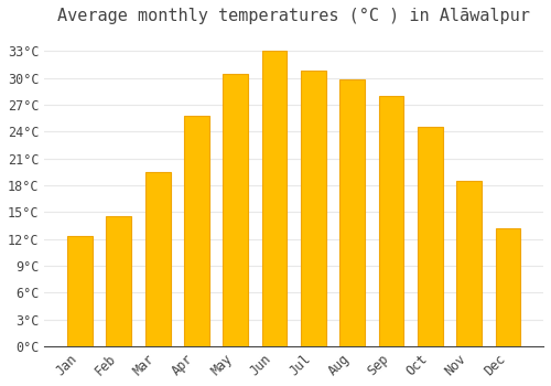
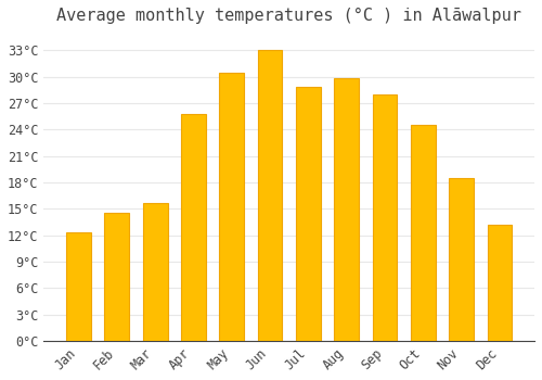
Mar: 19.5°C -> 15.6°C
Jul: 30.8°C -> 28.8°C
